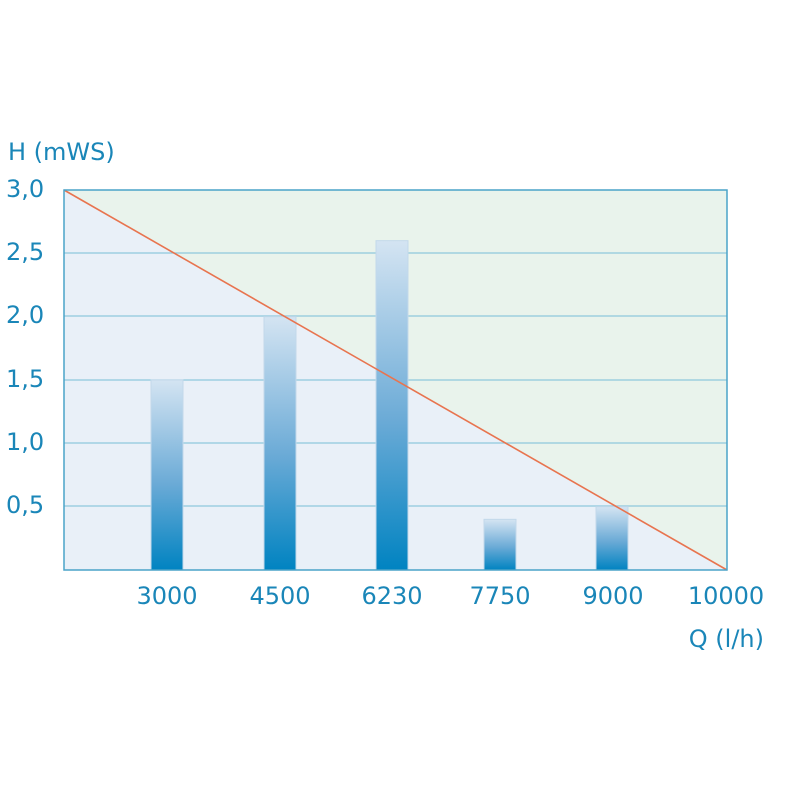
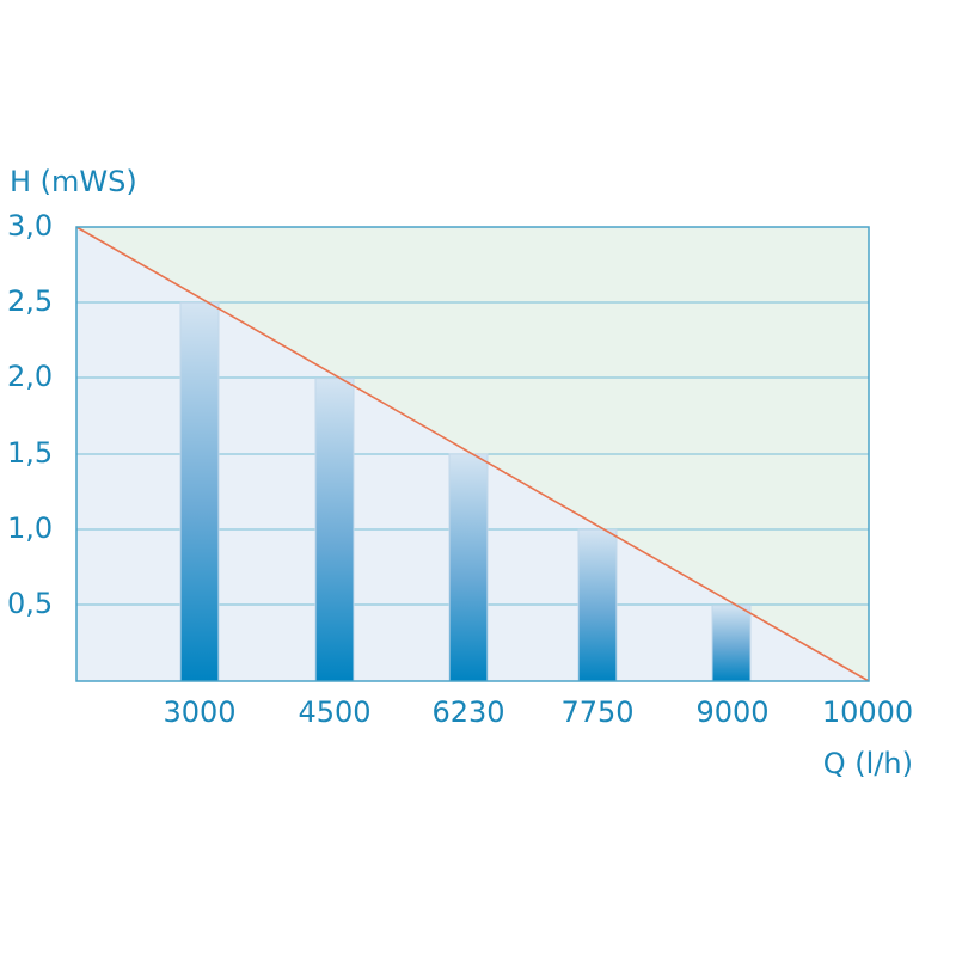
3000: 1,5 -> 2,5
6230: 2,6 -> 1,5
7750: 0,4 -> 1,0
